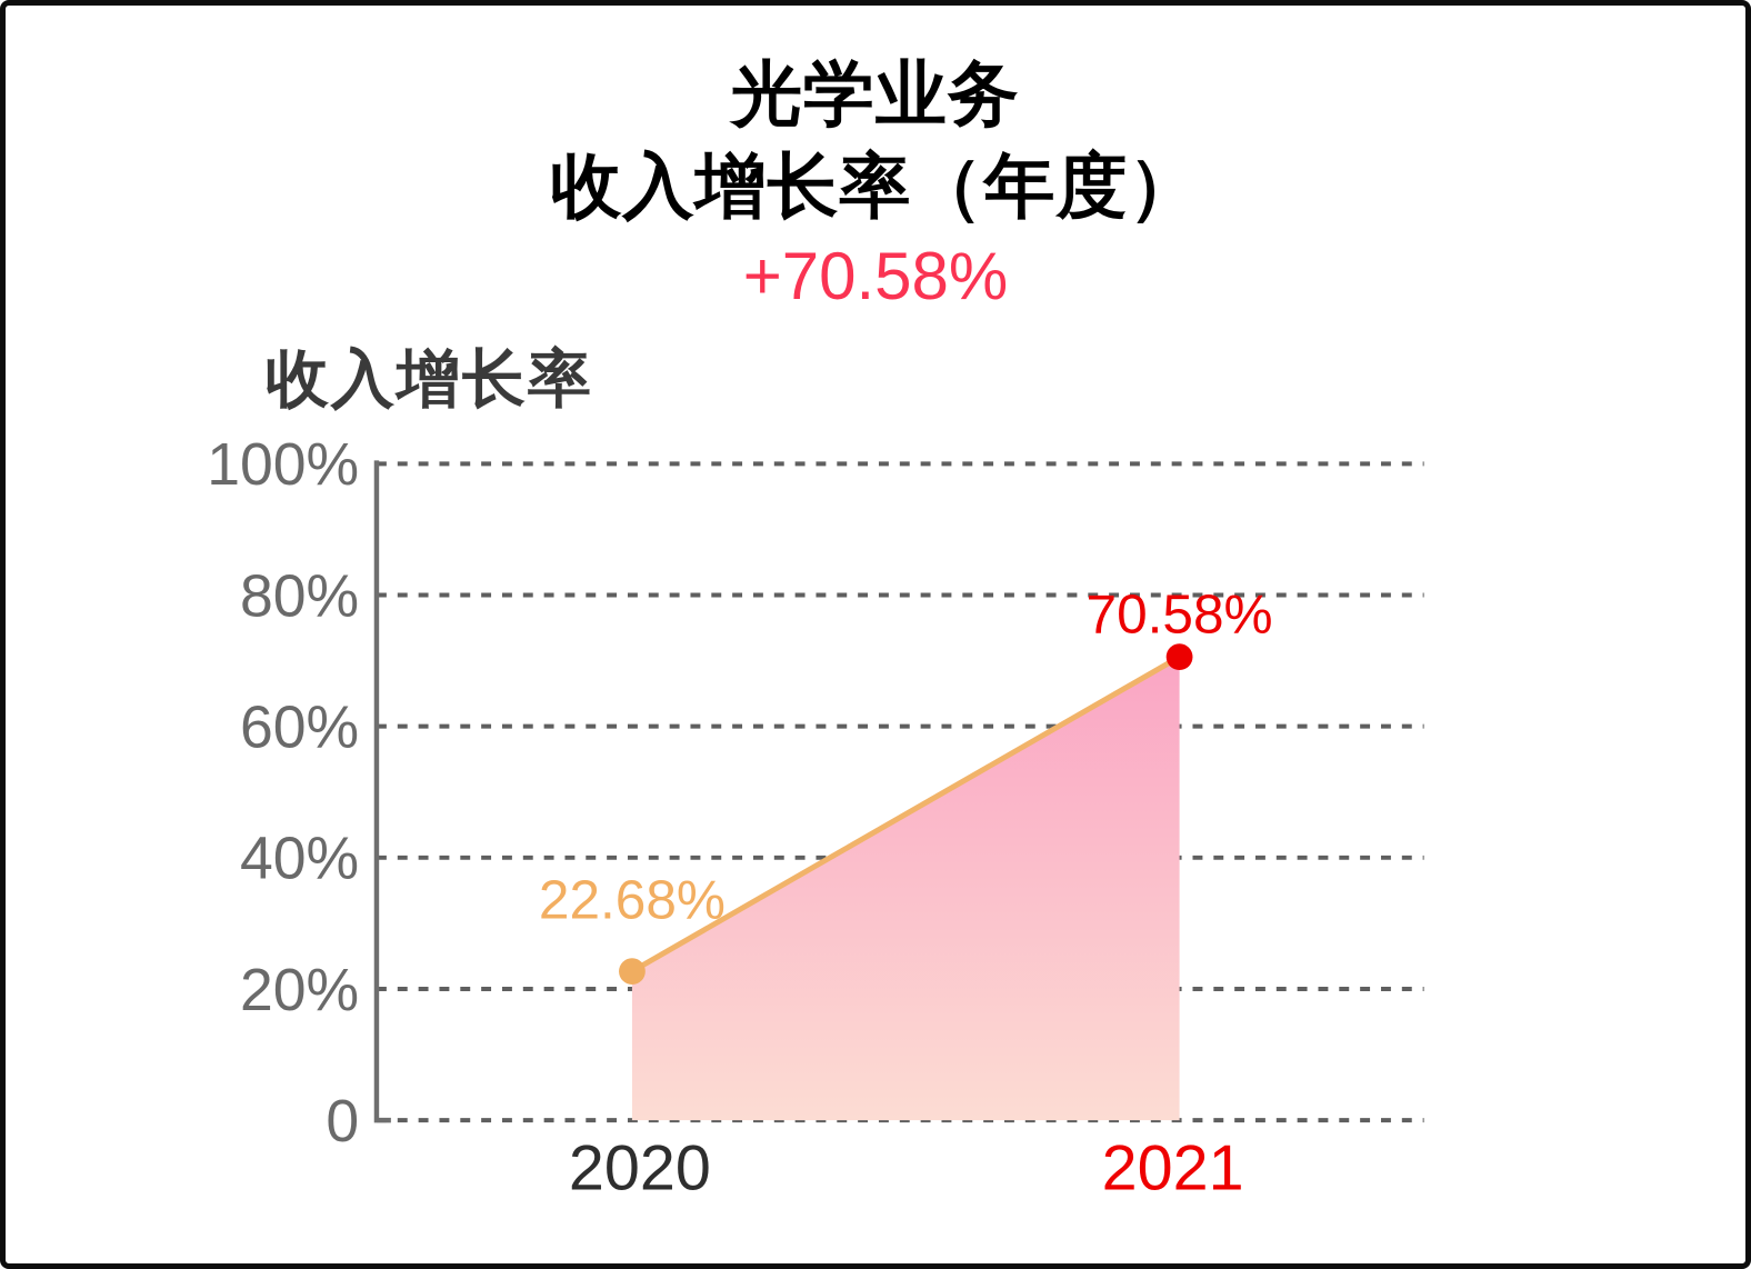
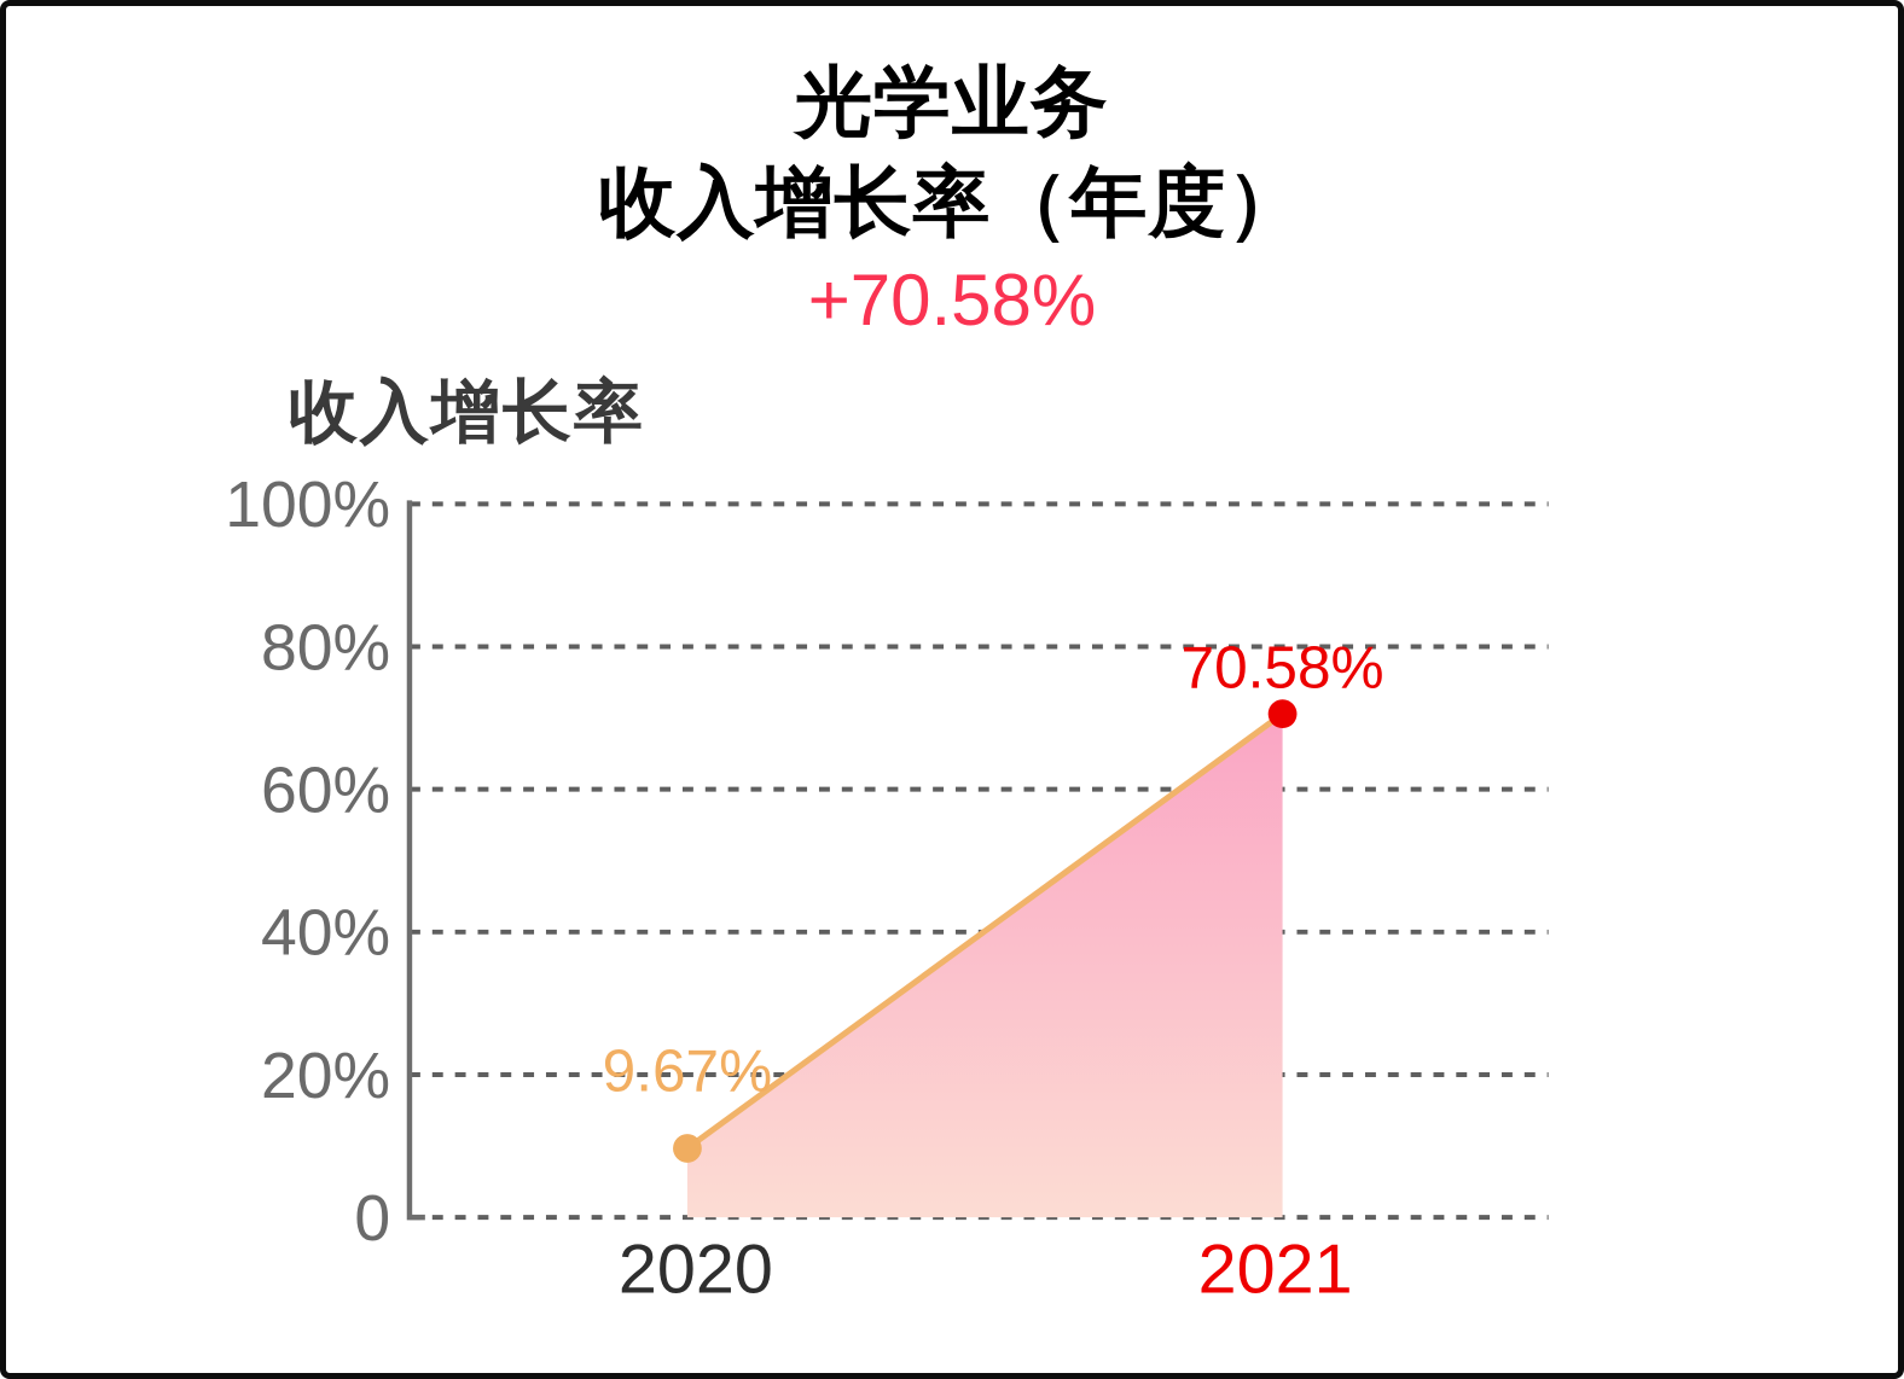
2020: 22.68% -> 9.67%
